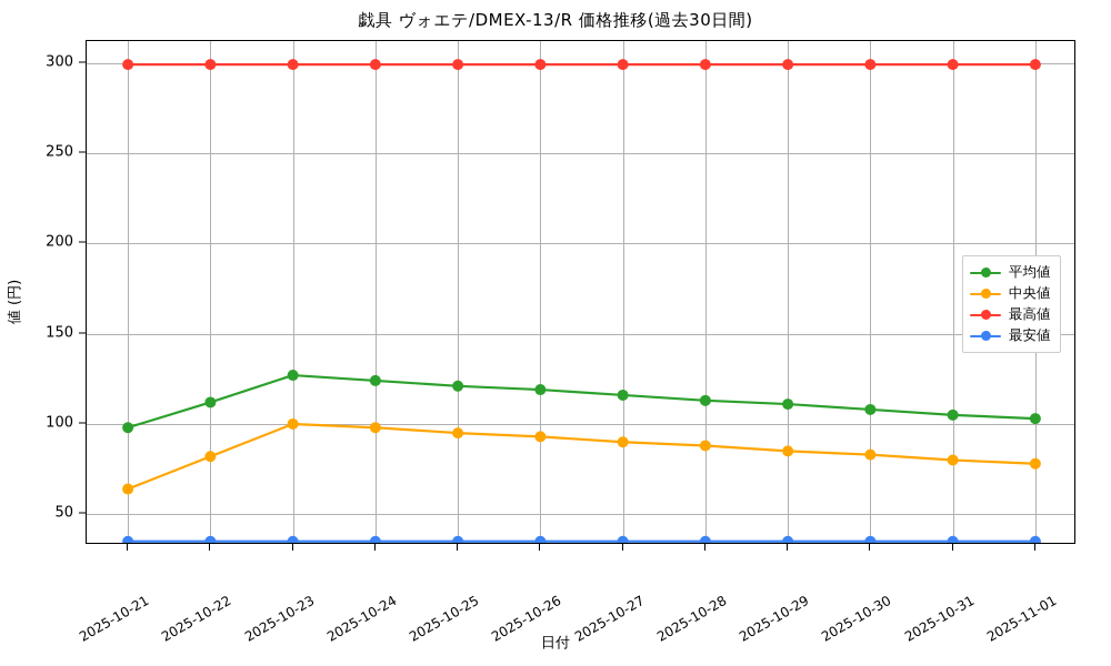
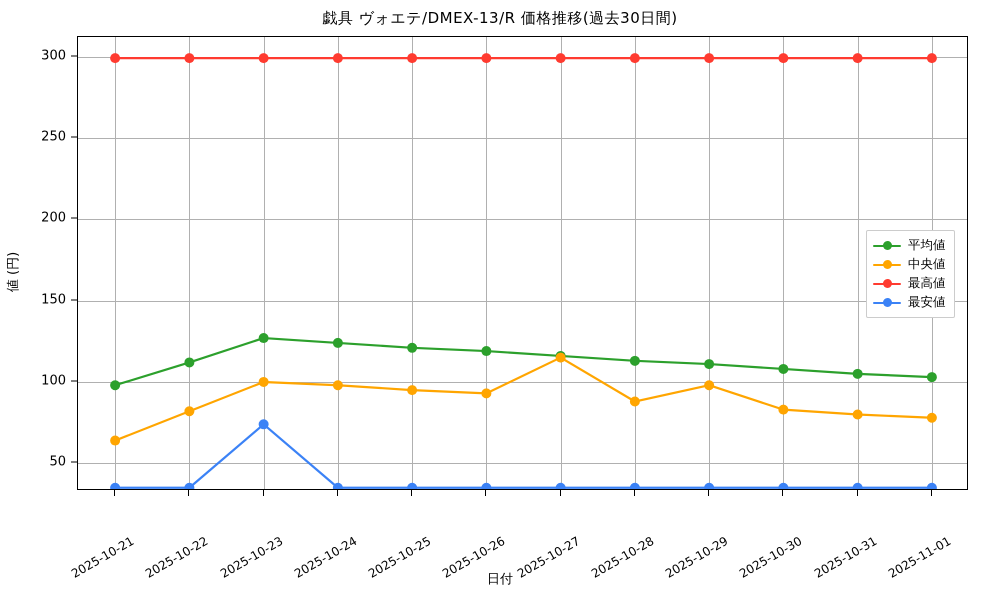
最安値/2025-10-23: 35 -> 74
中央値/2025-10-27: 90 -> 115
中央値/2025-10-29: 85 -> 98
